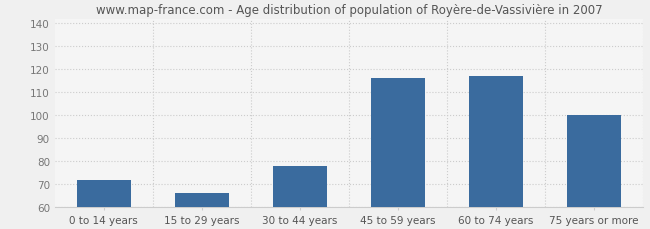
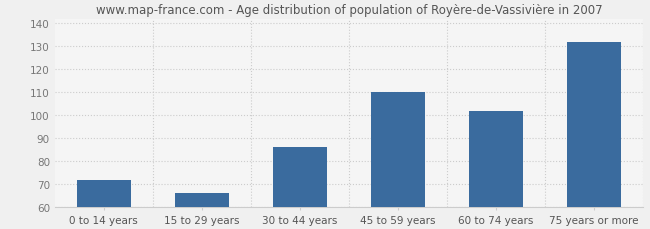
30 to 44 years: 78 -> 86
45 to 59 years: 116 -> 110
60 to 74 years: 117 -> 102
75 years or more: 100 -> 132
